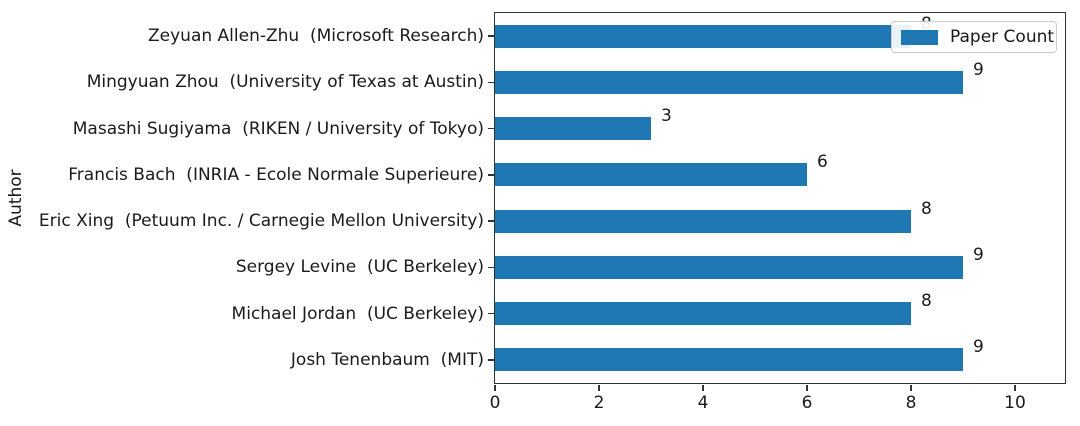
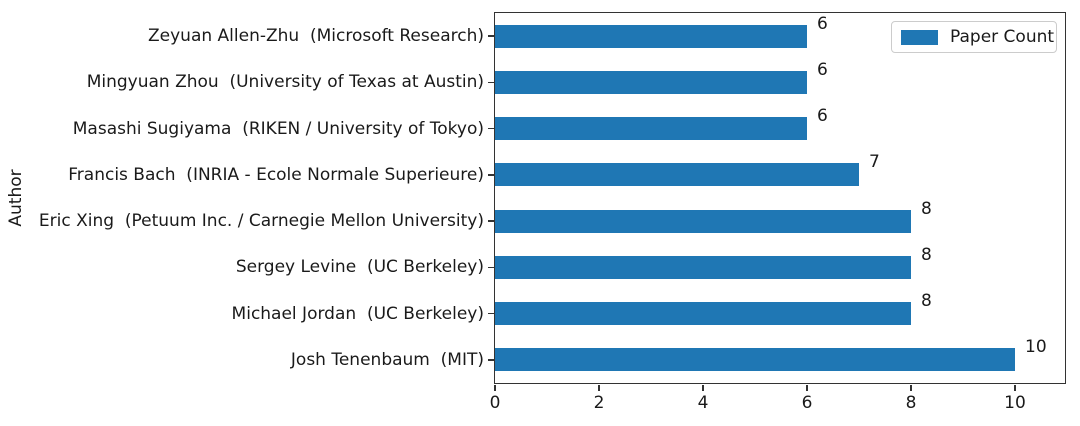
Zeyuan Allen-Zhu (Microsoft Research): 8 -> 6
Mingyuan Zhou (University of Texas at Austin): 9 -> 6
Masashi Sugiyama (RIKEN / University of Tokyo): 3 -> 6
Francis Bach (INRIA - Ecole Normale Superieure): 6 -> 7
Sergey Levine (UC Berkeley): 9 -> 8
Josh Tenenbaum (MIT): 9 -> 10
